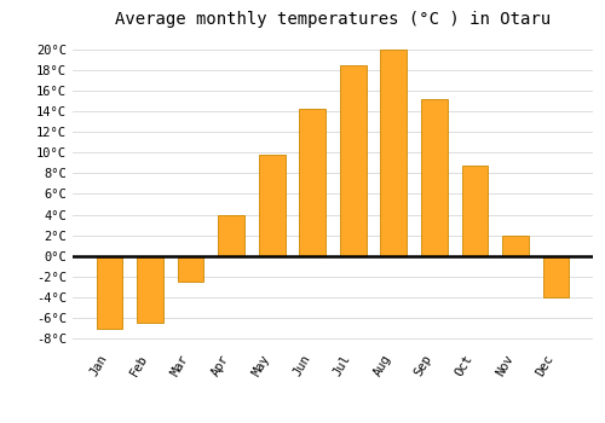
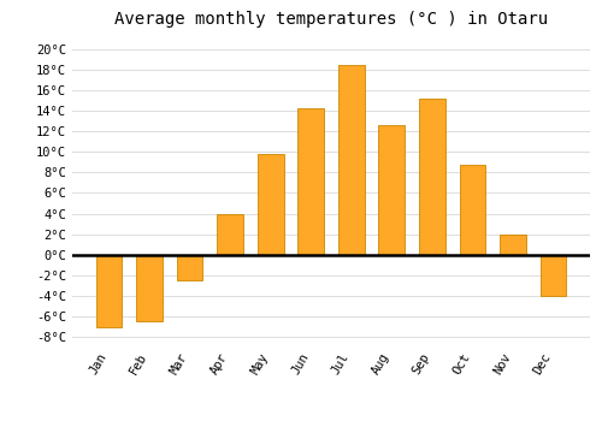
Aug: 20.0°C -> 12.6°C
